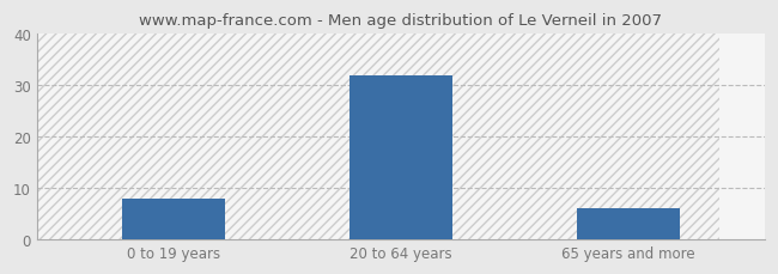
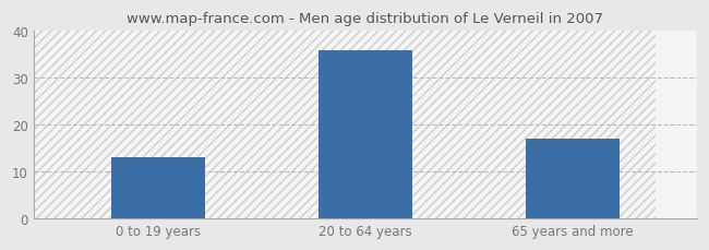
0 to 19 years: 8 -> 13
20 to 64 years: 32 -> 36
65 years and more: 6 -> 17
